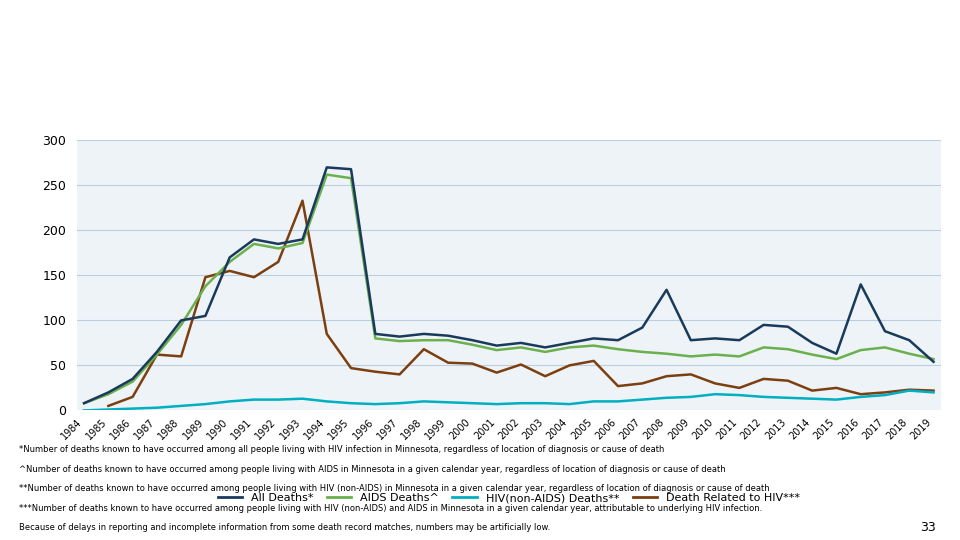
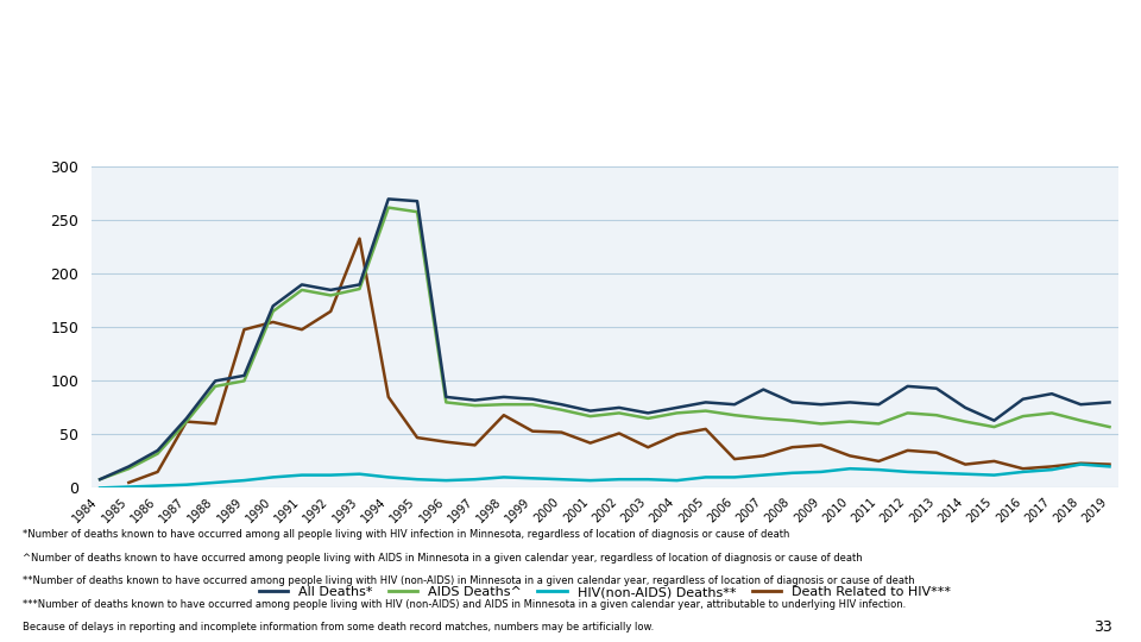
AIDS Deaths^/1989: 138 -> 100
All Deaths*/2008: 134 -> 80
All Deaths*/2016: 140 -> 83
All Deaths*/2019: 54 -> 80
